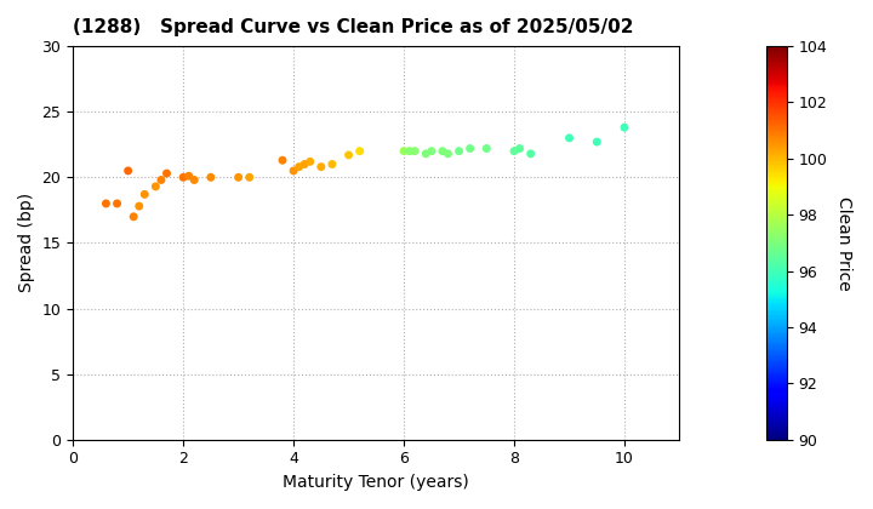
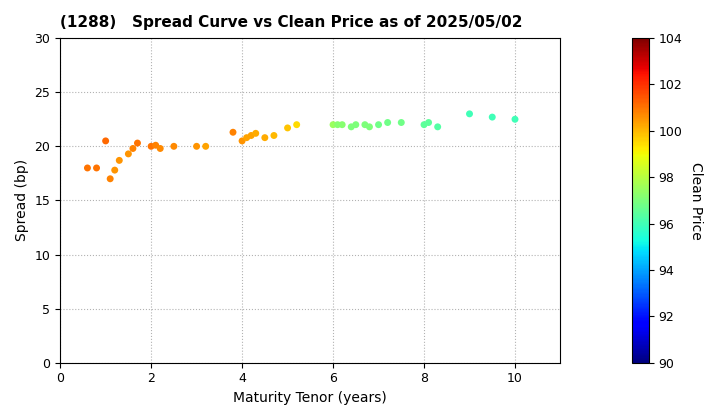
10: 23.8 -> 22.5
